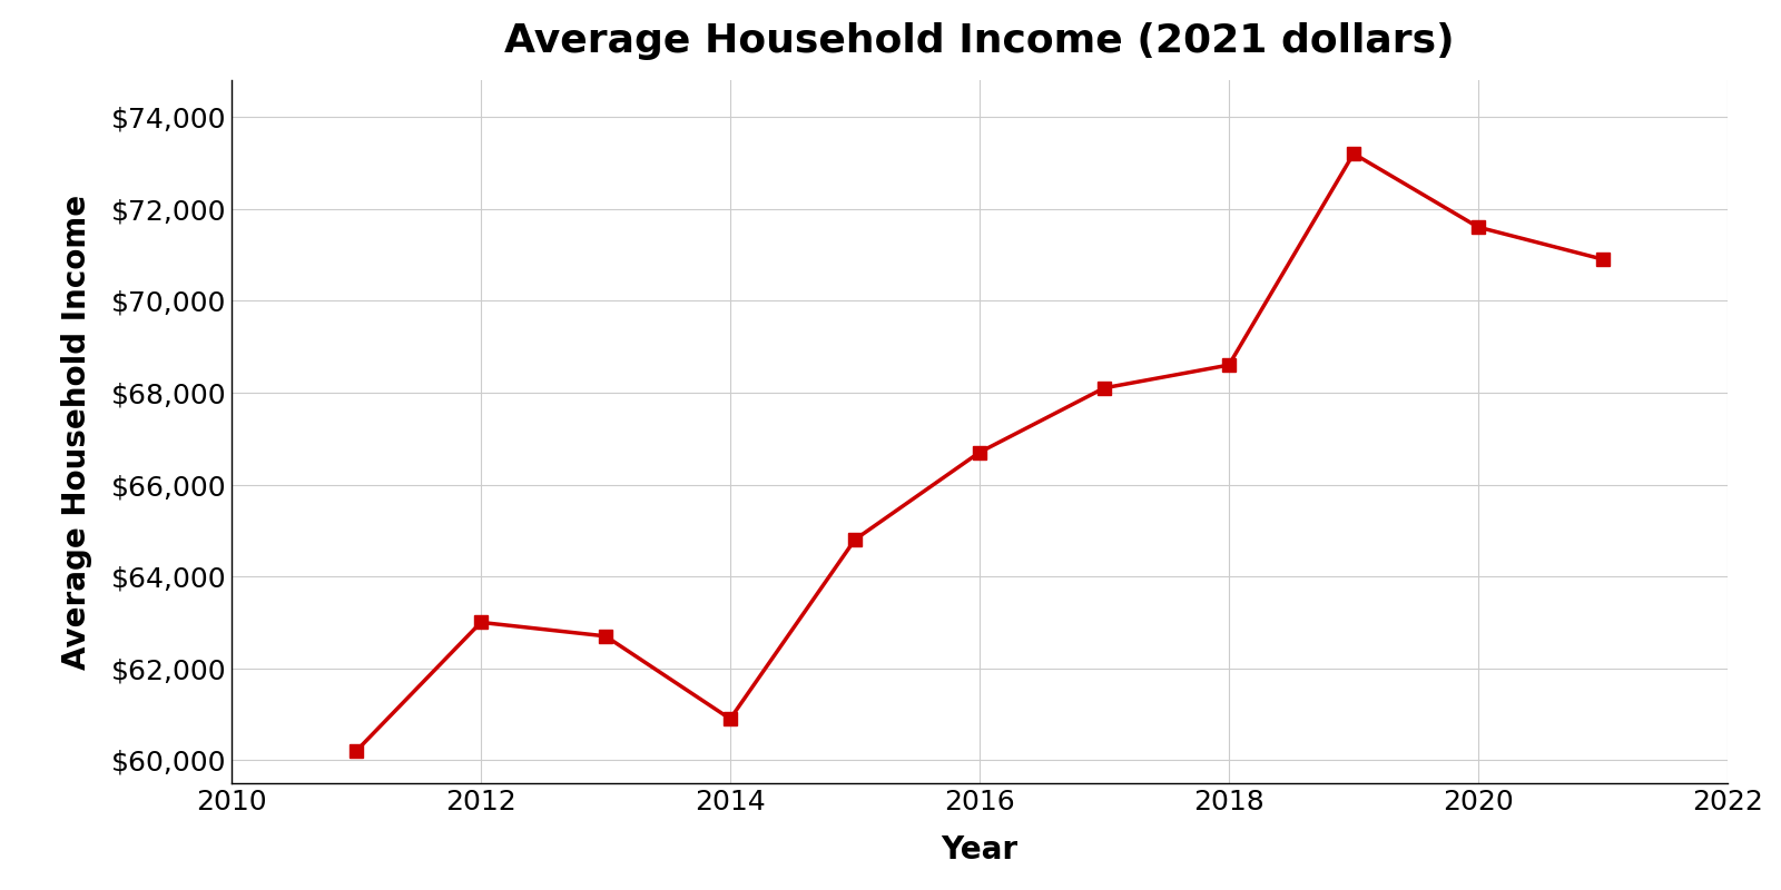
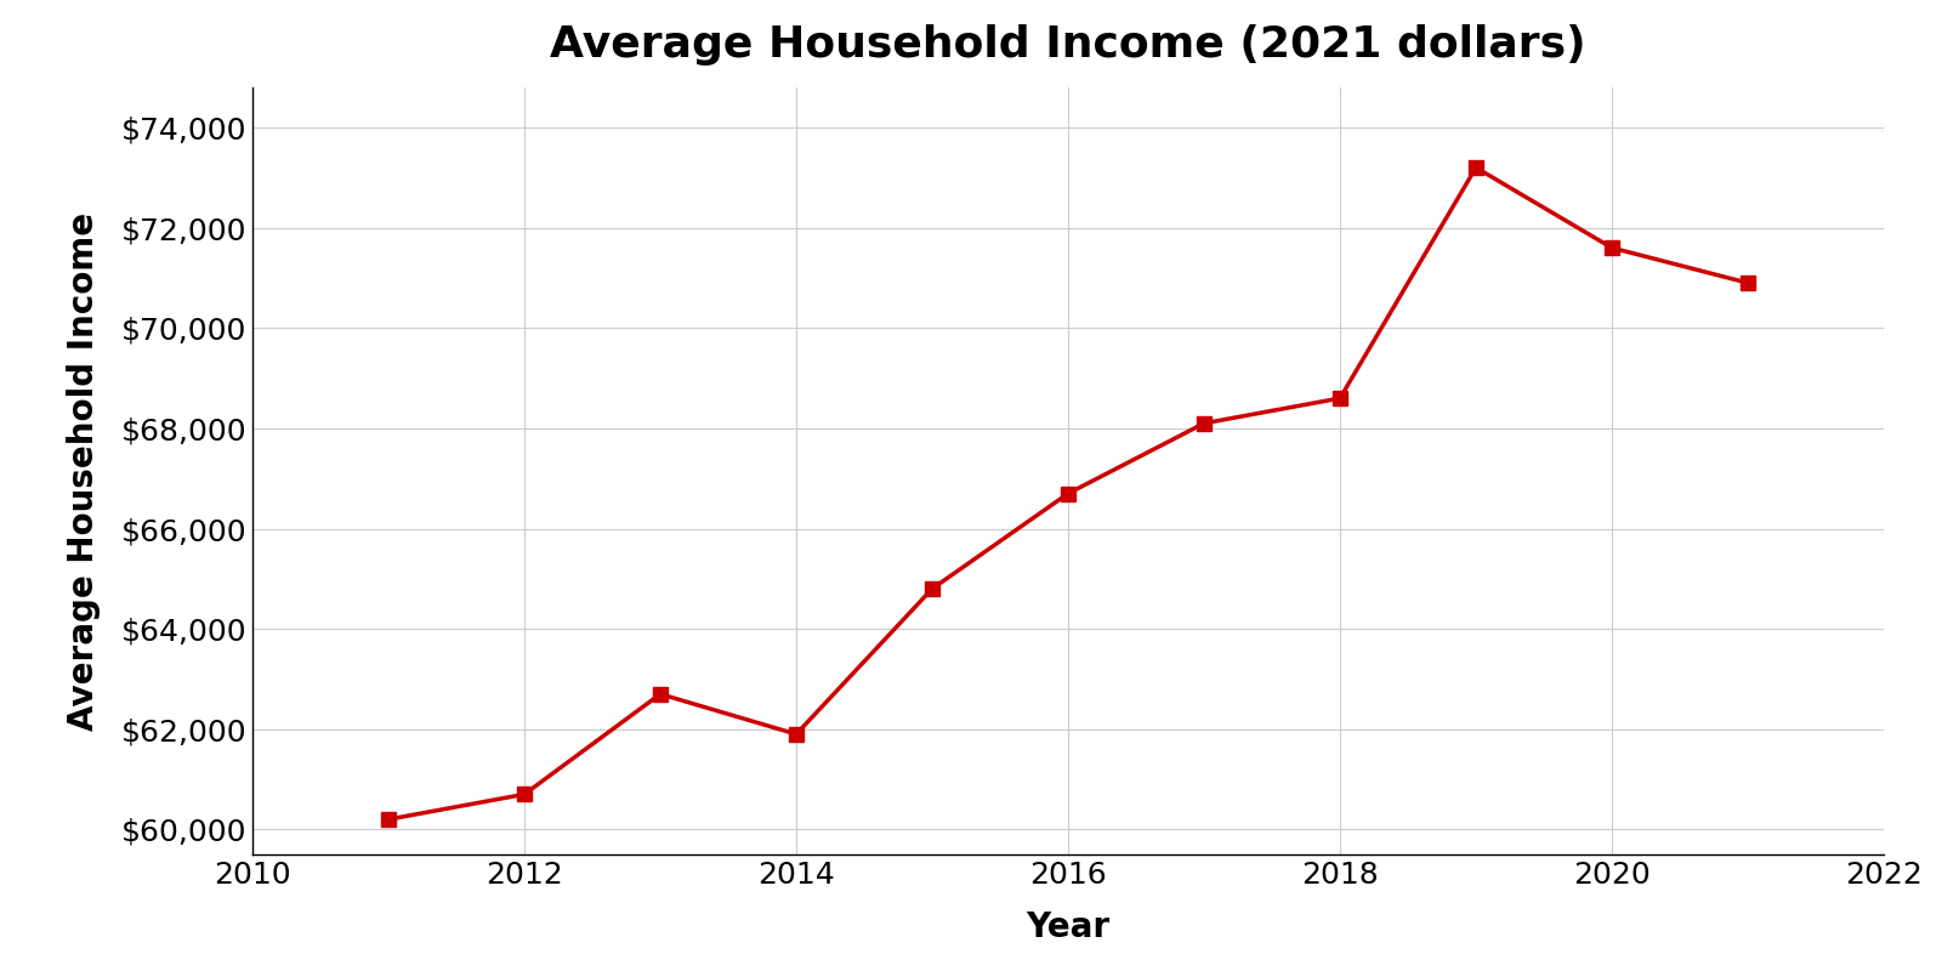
2012: $63,000 -> $60,700
2014: $60,900 -> $61,900
